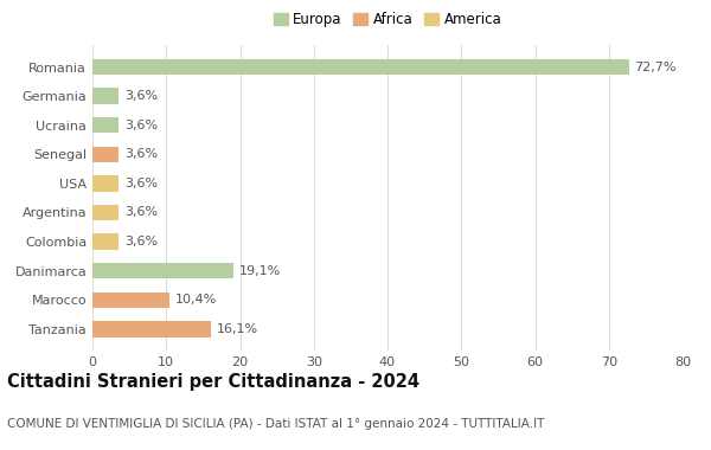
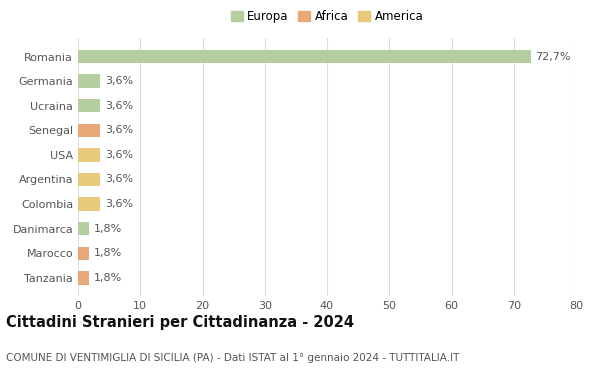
Danimarca: 19,1% -> 1,8%
Marocco: 10,4% -> 1,8%
Tanzania: 16,1% -> 1,8%
